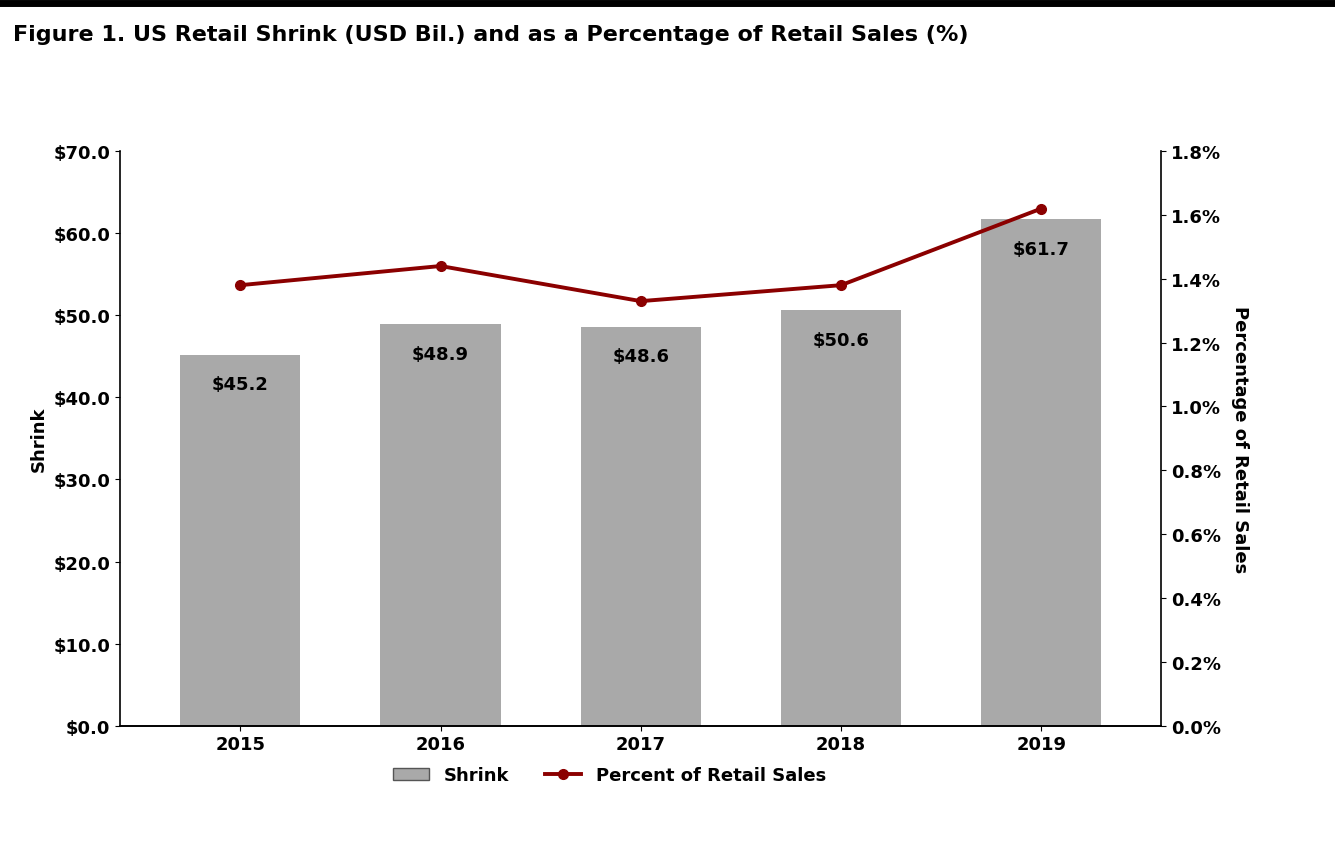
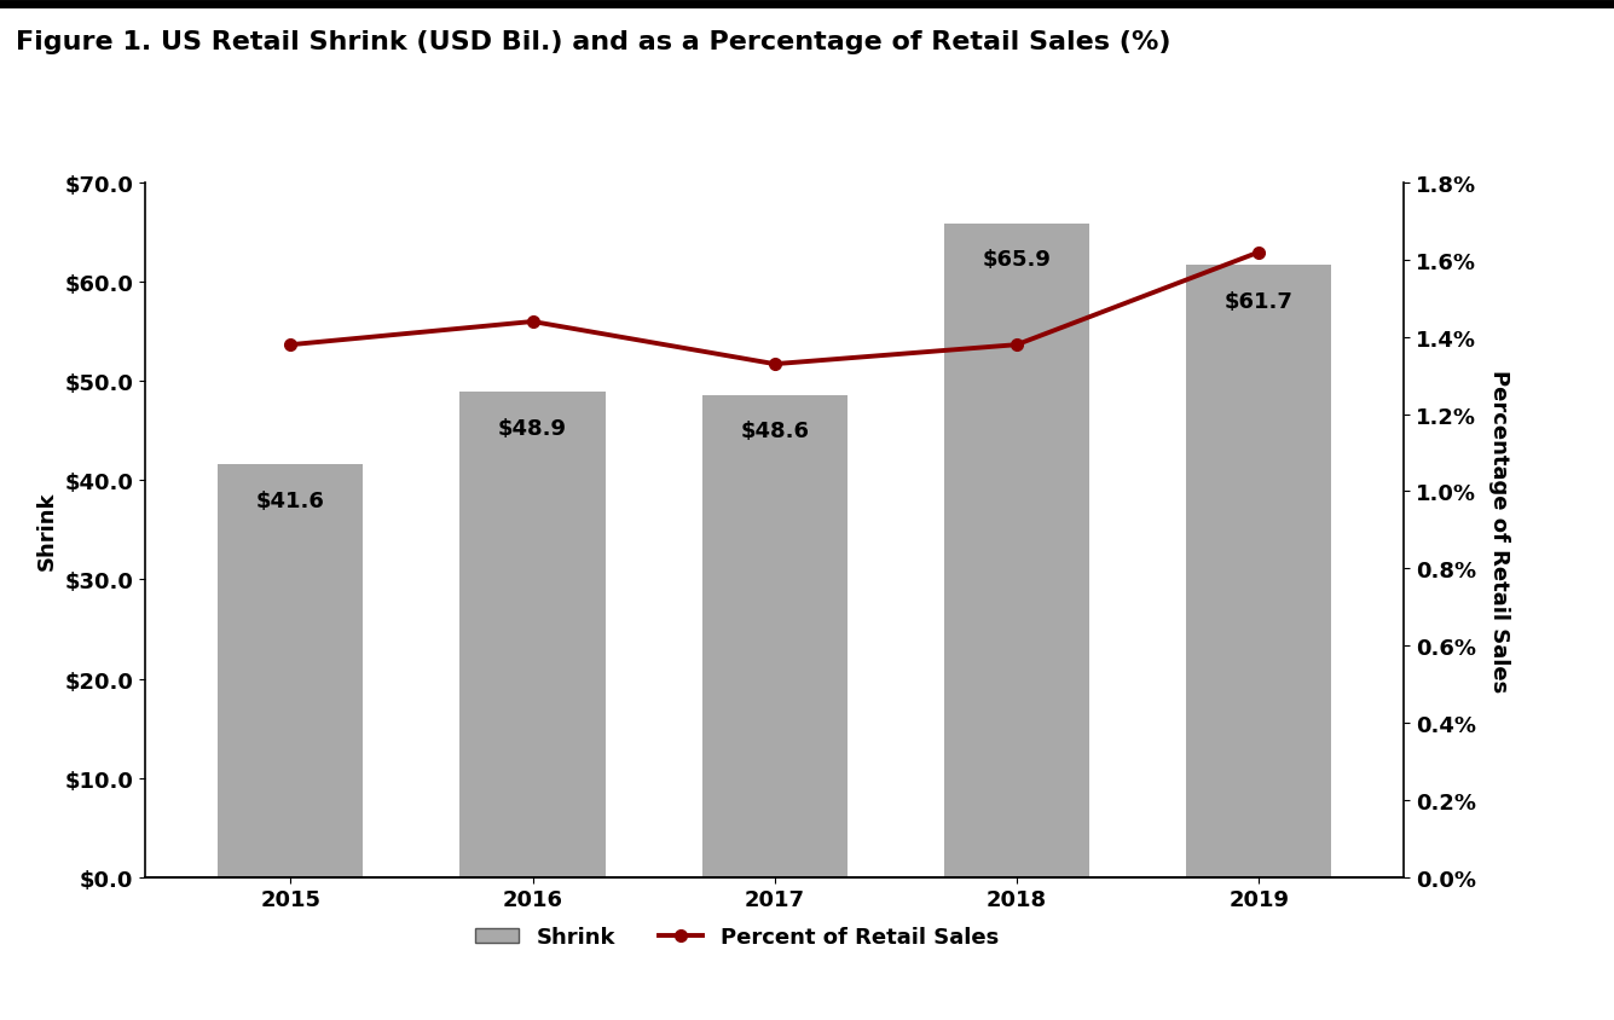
Shrink/2015: $45.2 -> $41.6
Shrink/2018: $50.6 -> $65.9
